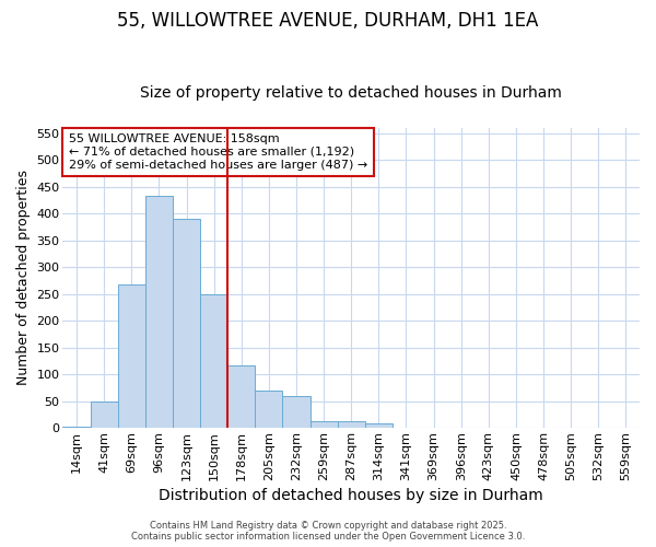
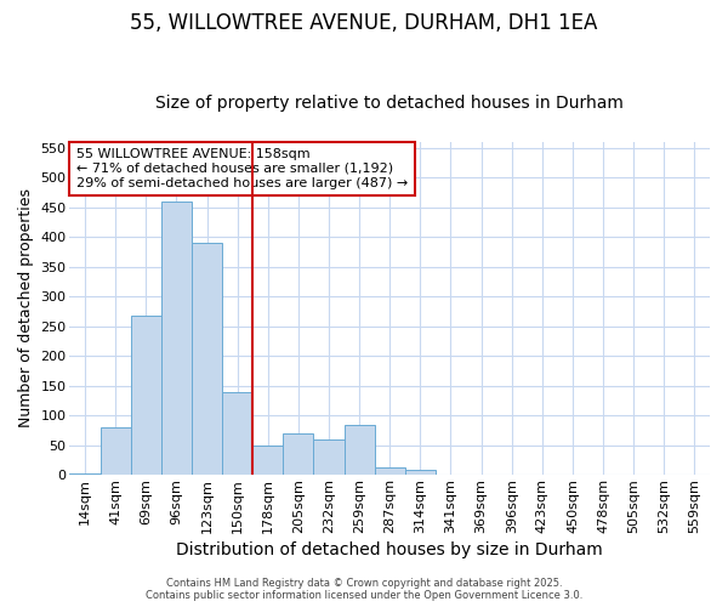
41sqm: 50 -> 80
96sqm: 433 -> 460
150sqm: 250 -> 140
178sqm: 116 -> 50
259sqm: 13 -> 85
